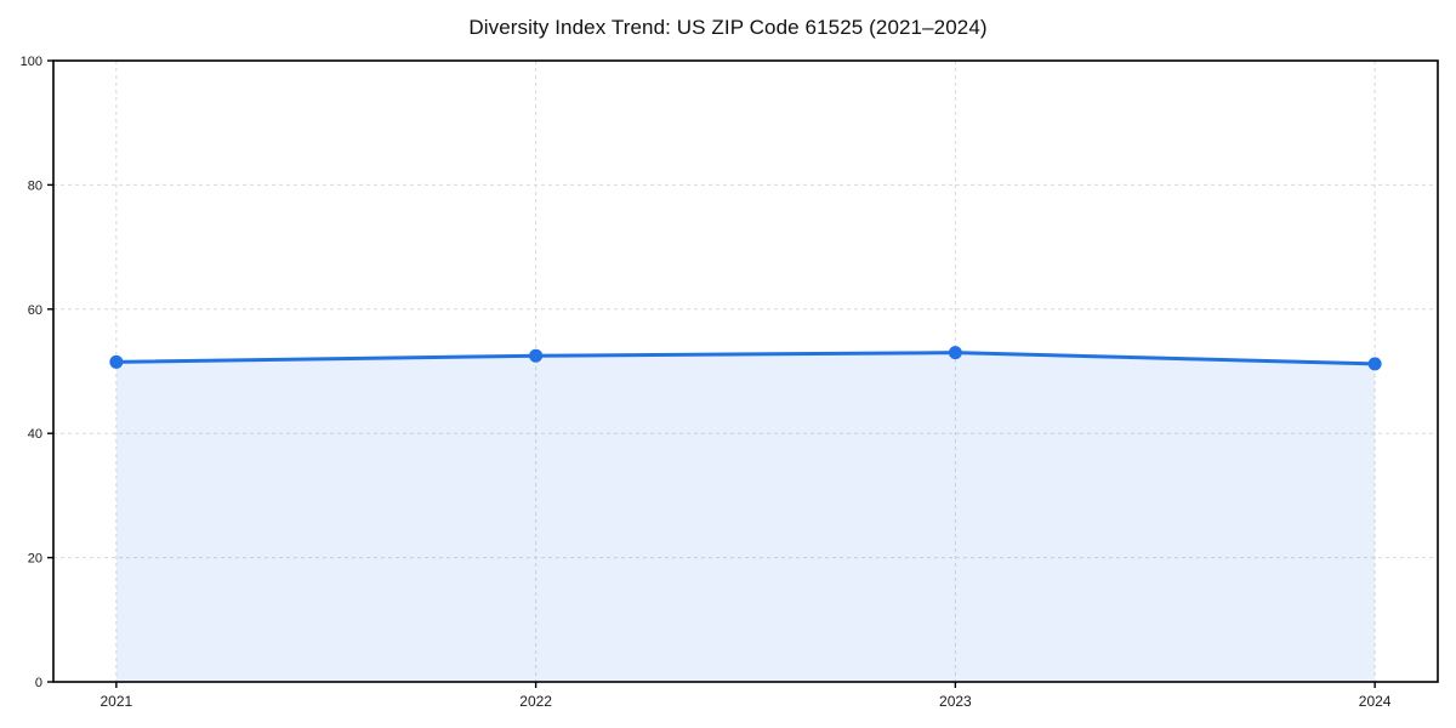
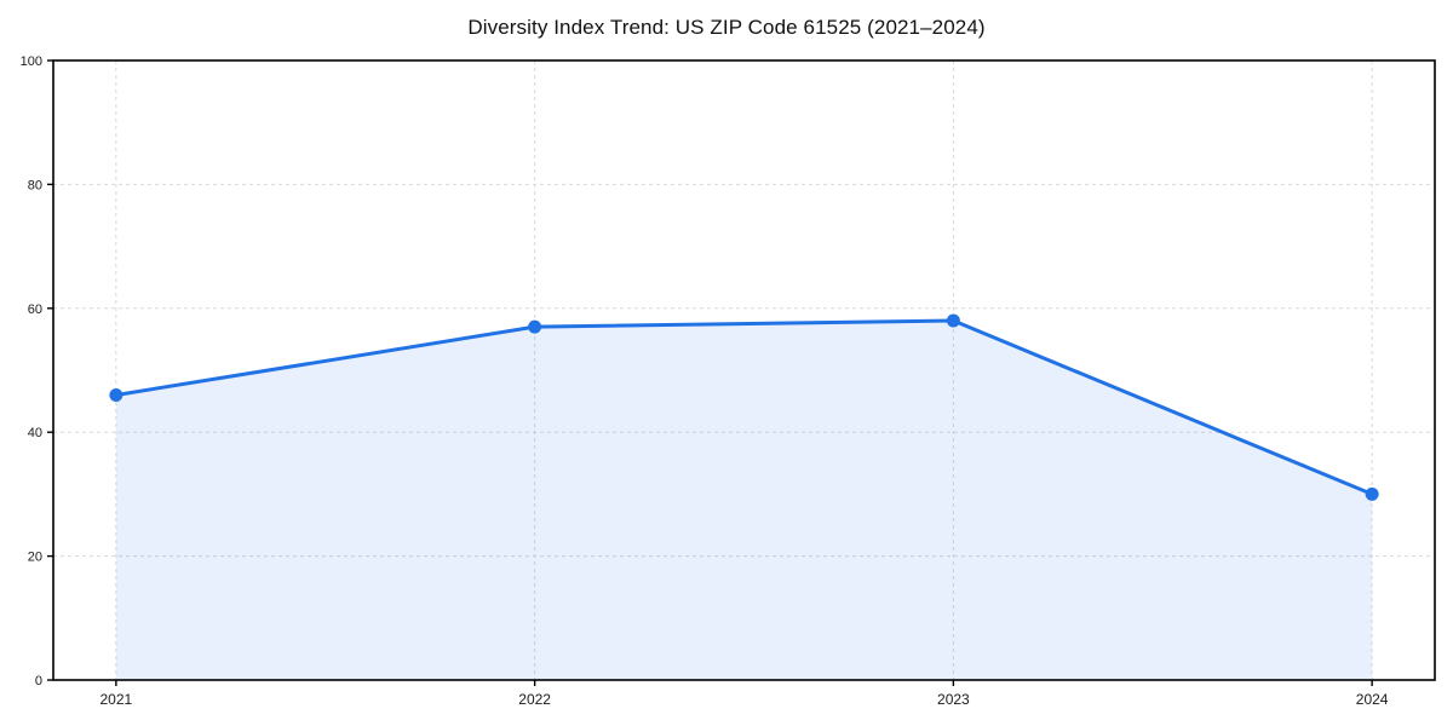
2021: 52 -> 46
2022: 52 -> 57
2023: 53 -> 58
2024: 51 -> 30
